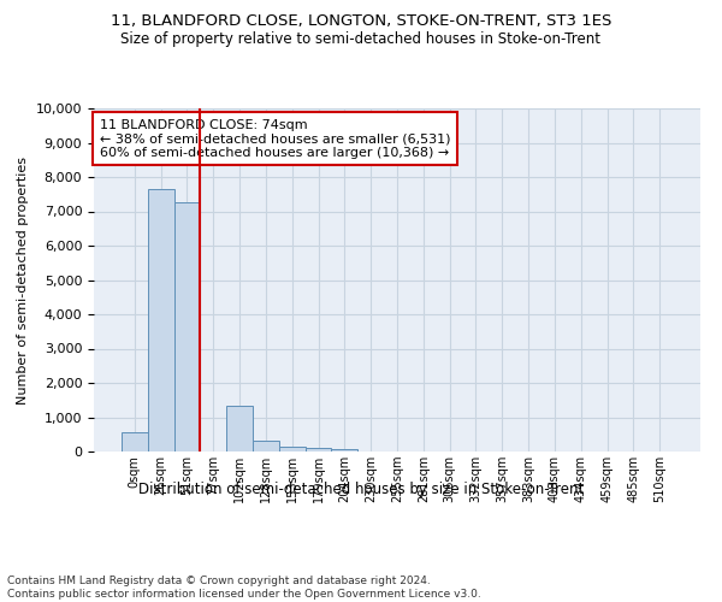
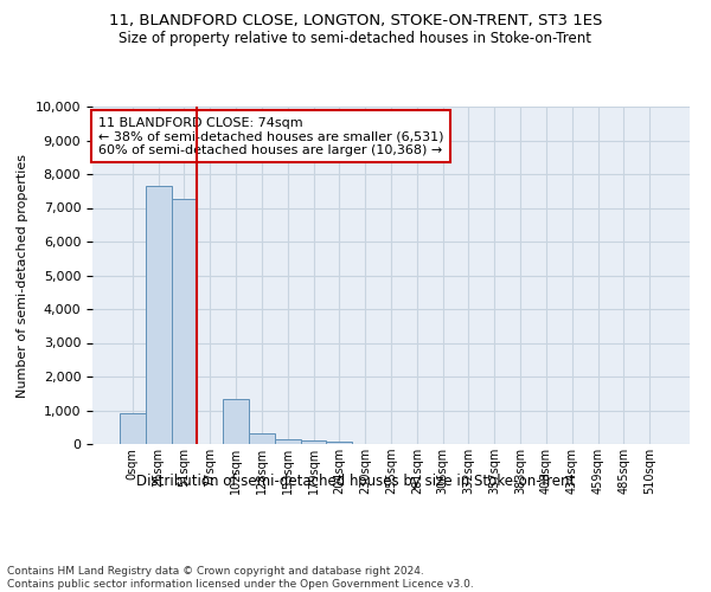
0sqm: 550 -> 900
